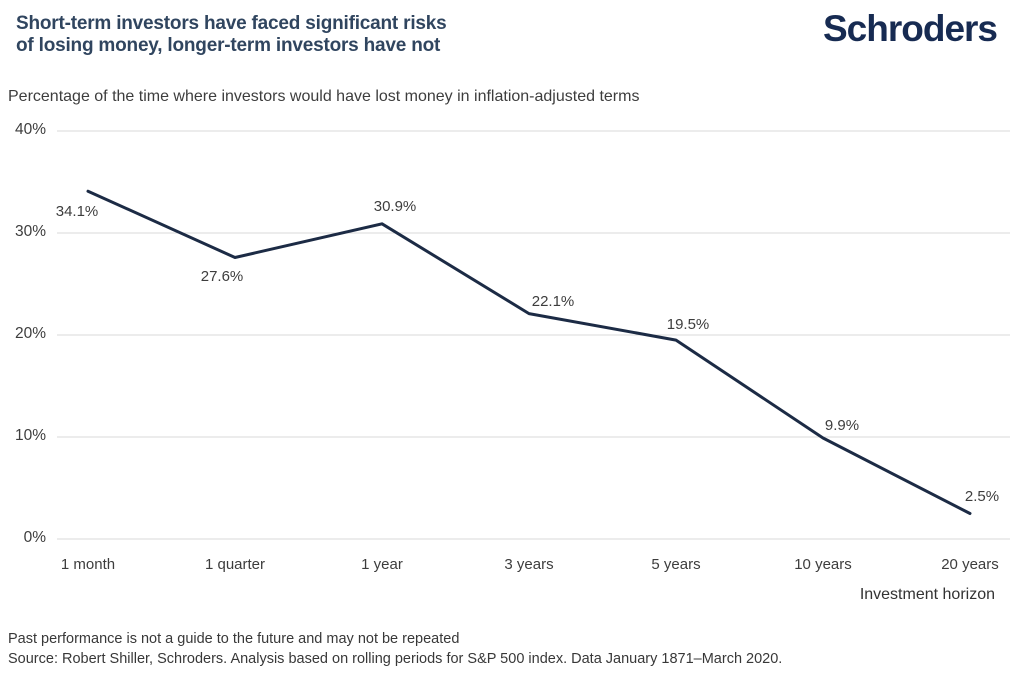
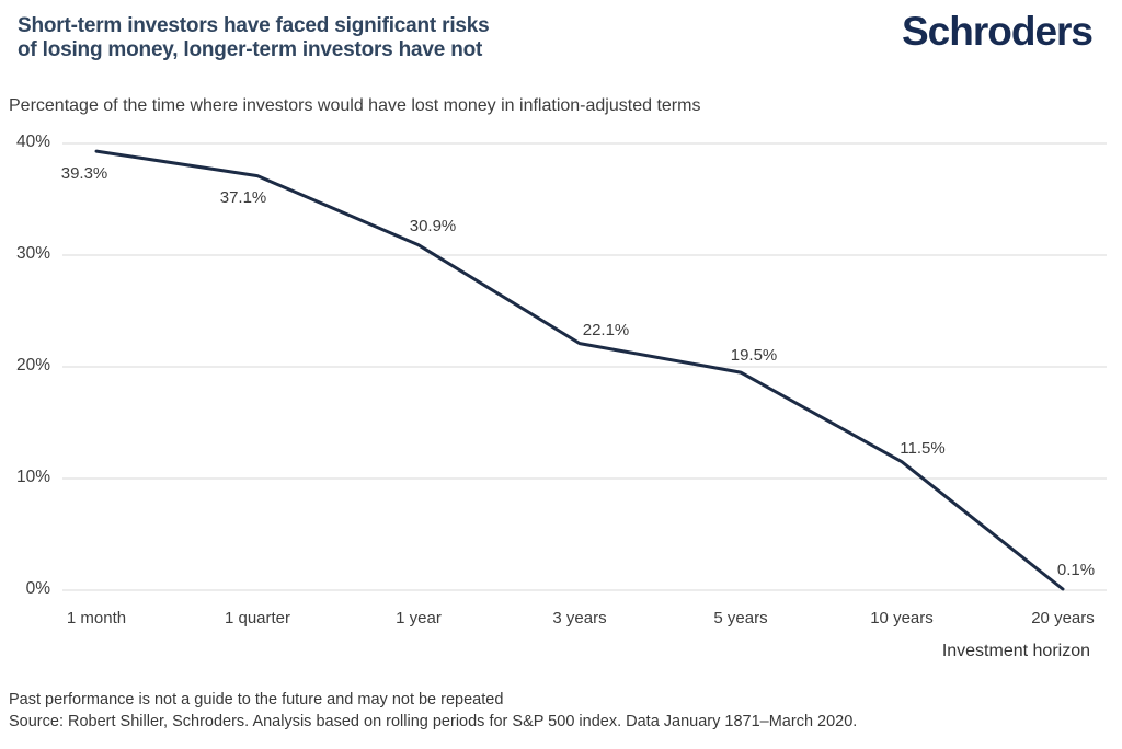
1 month: 34.1% -> 39.3%
1 quarter: 27.6% -> 37.1%
10 years: 9.9% -> 11.5%
20 years: 2.5% -> 0.1%
